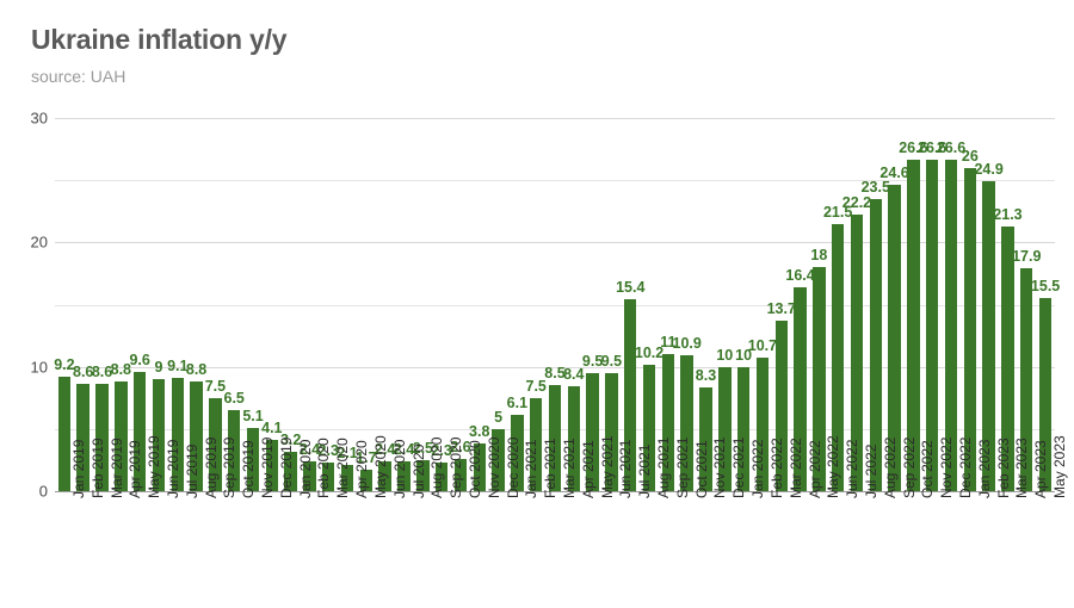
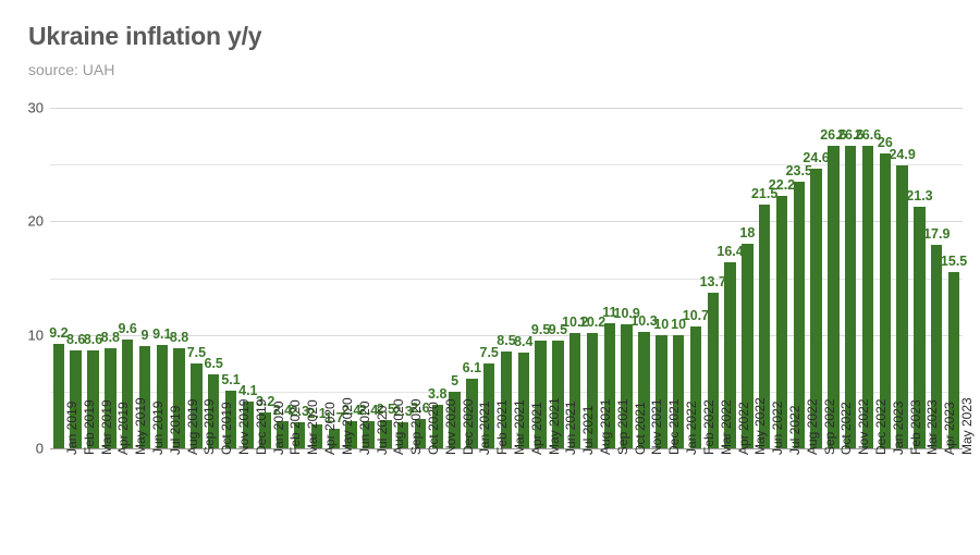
Jul 2021: 15.4 -> 10.2
Nov 2021: 8.3 -> 10.3
